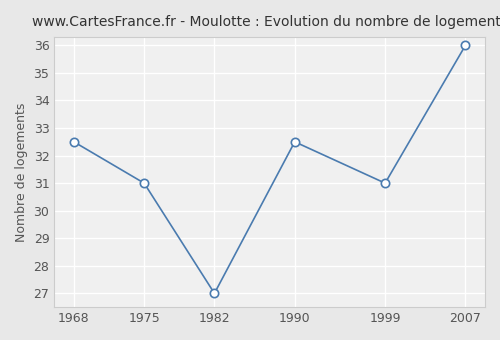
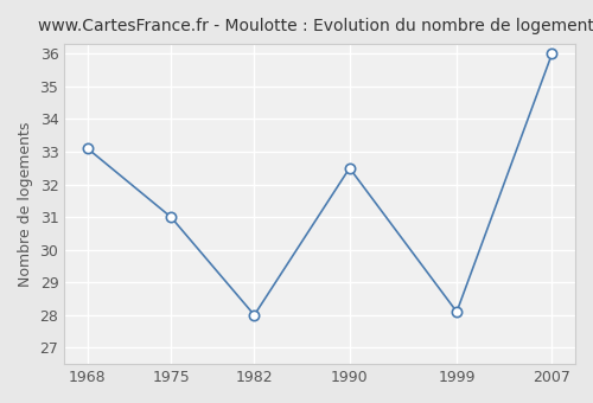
1968: 32.5 -> 33.1
1982: 27.0 -> 28.0
1999: 31.0 -> 28.1
